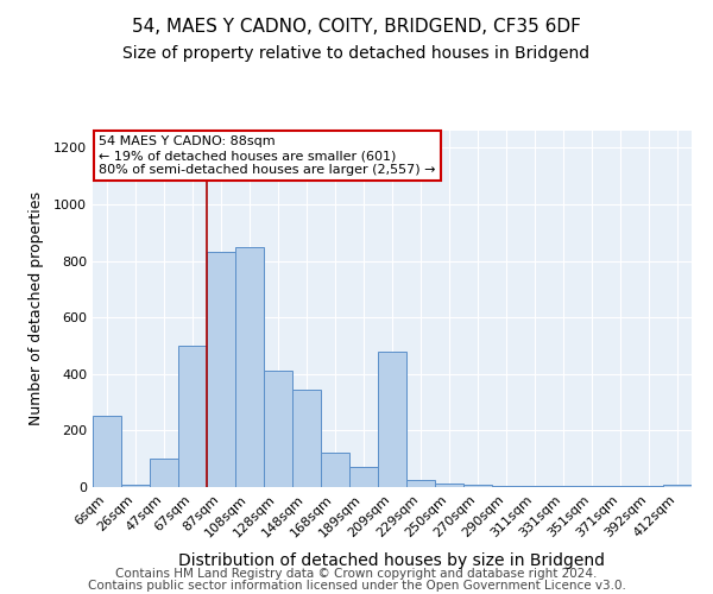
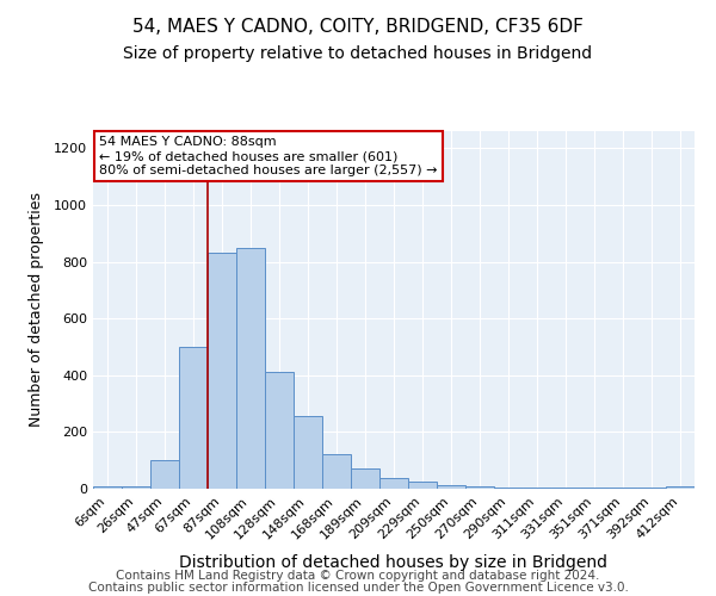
6sqm: 250 -> 8
148sqm: 345 -> 255
209sqm: 480 -> 38
